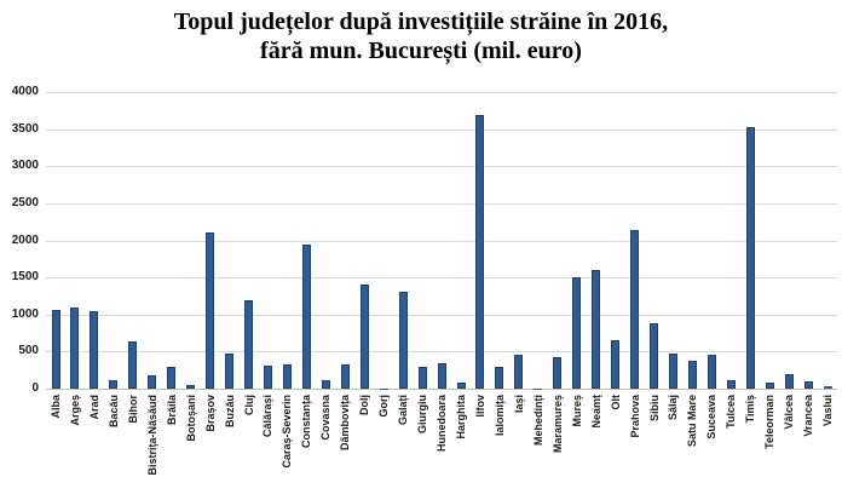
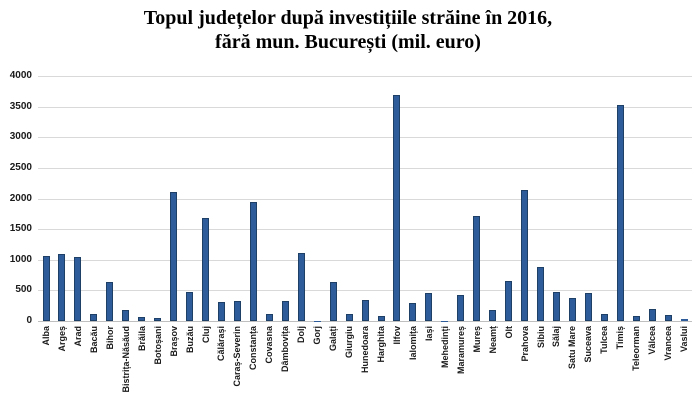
Brăila: 300 -> 100
Cluj: 1200 -> 1700
Dolj: 1400 -> 1100
Galați: 1300 -> 600
Giurgiu: 300 -> 100
Mureș: 1500 -> 1700
Neamț: 1600 -> 200
